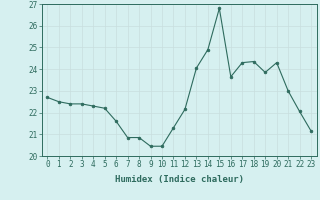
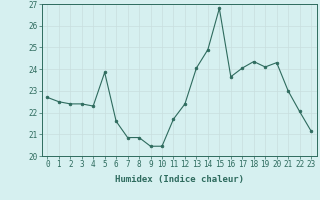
5: 22.20 -> 23.85
11: 21.30 -> 21.70
12: 22.15 -> 22.40
17: 24.30 -> 24.05
19: 23.85 -> 24.10
